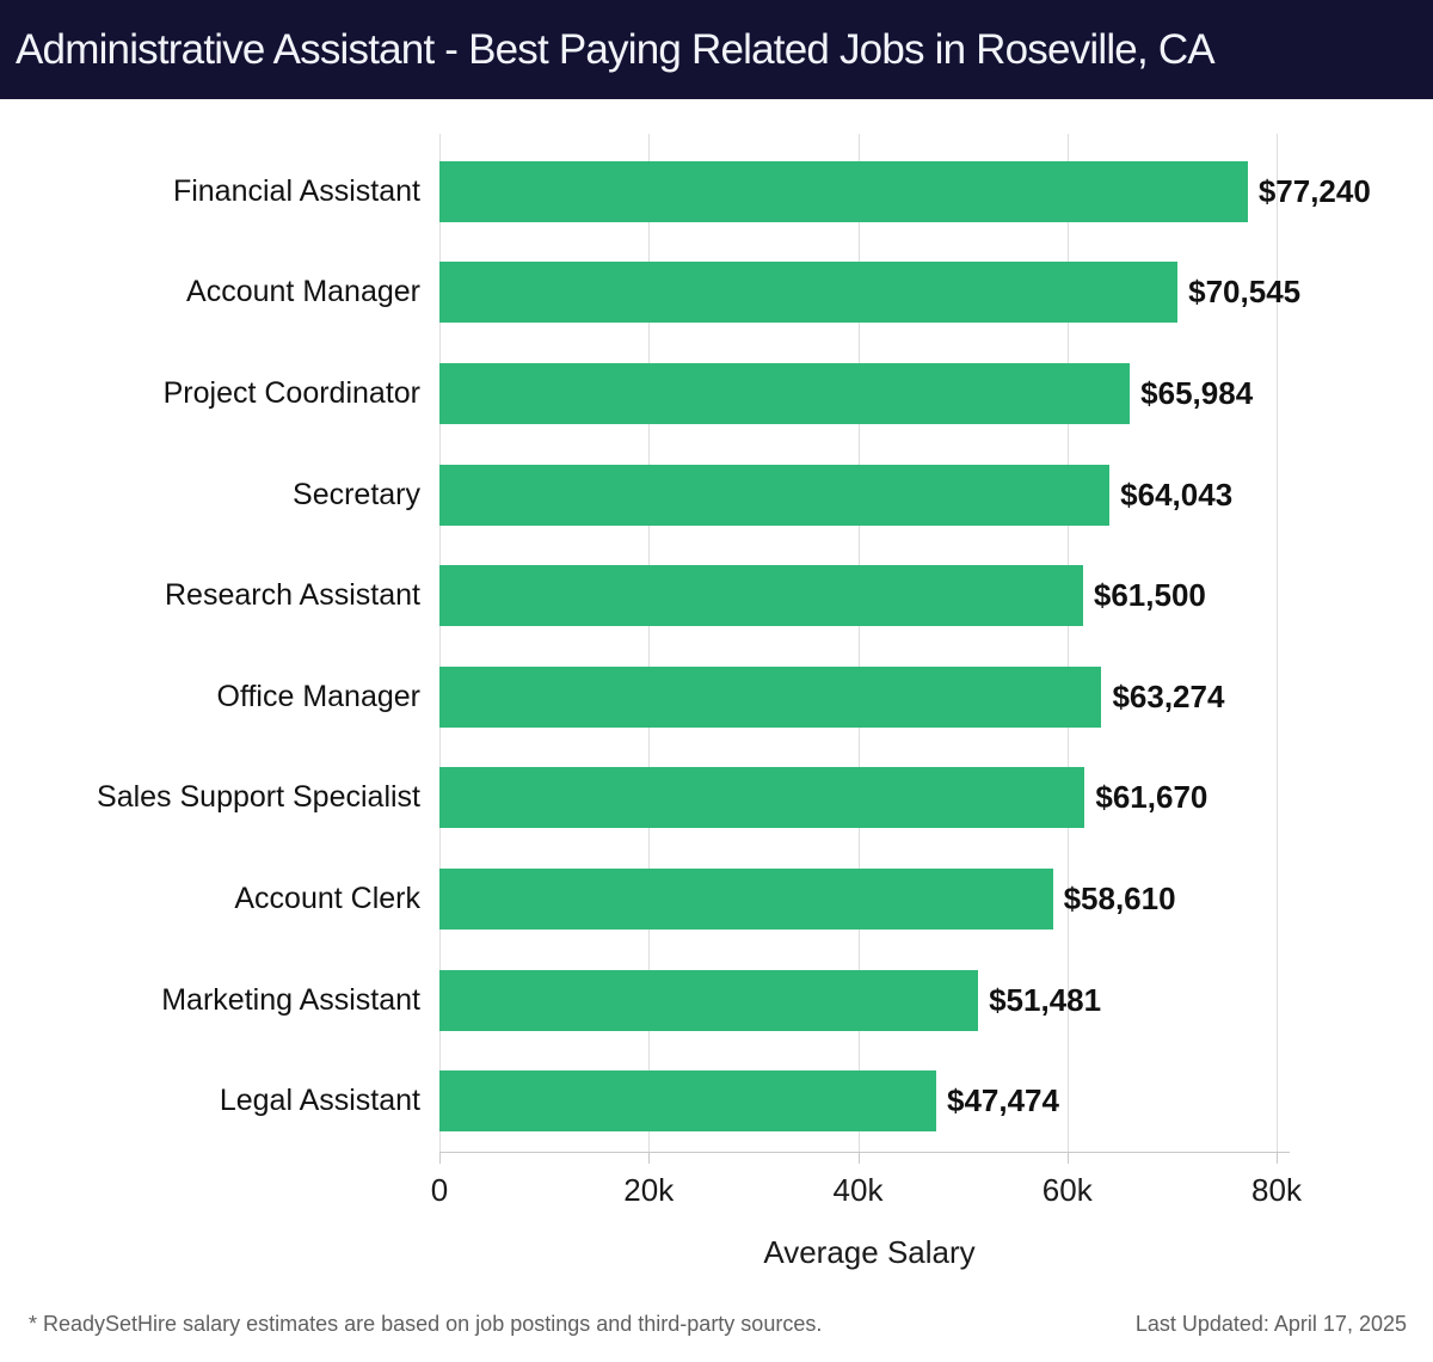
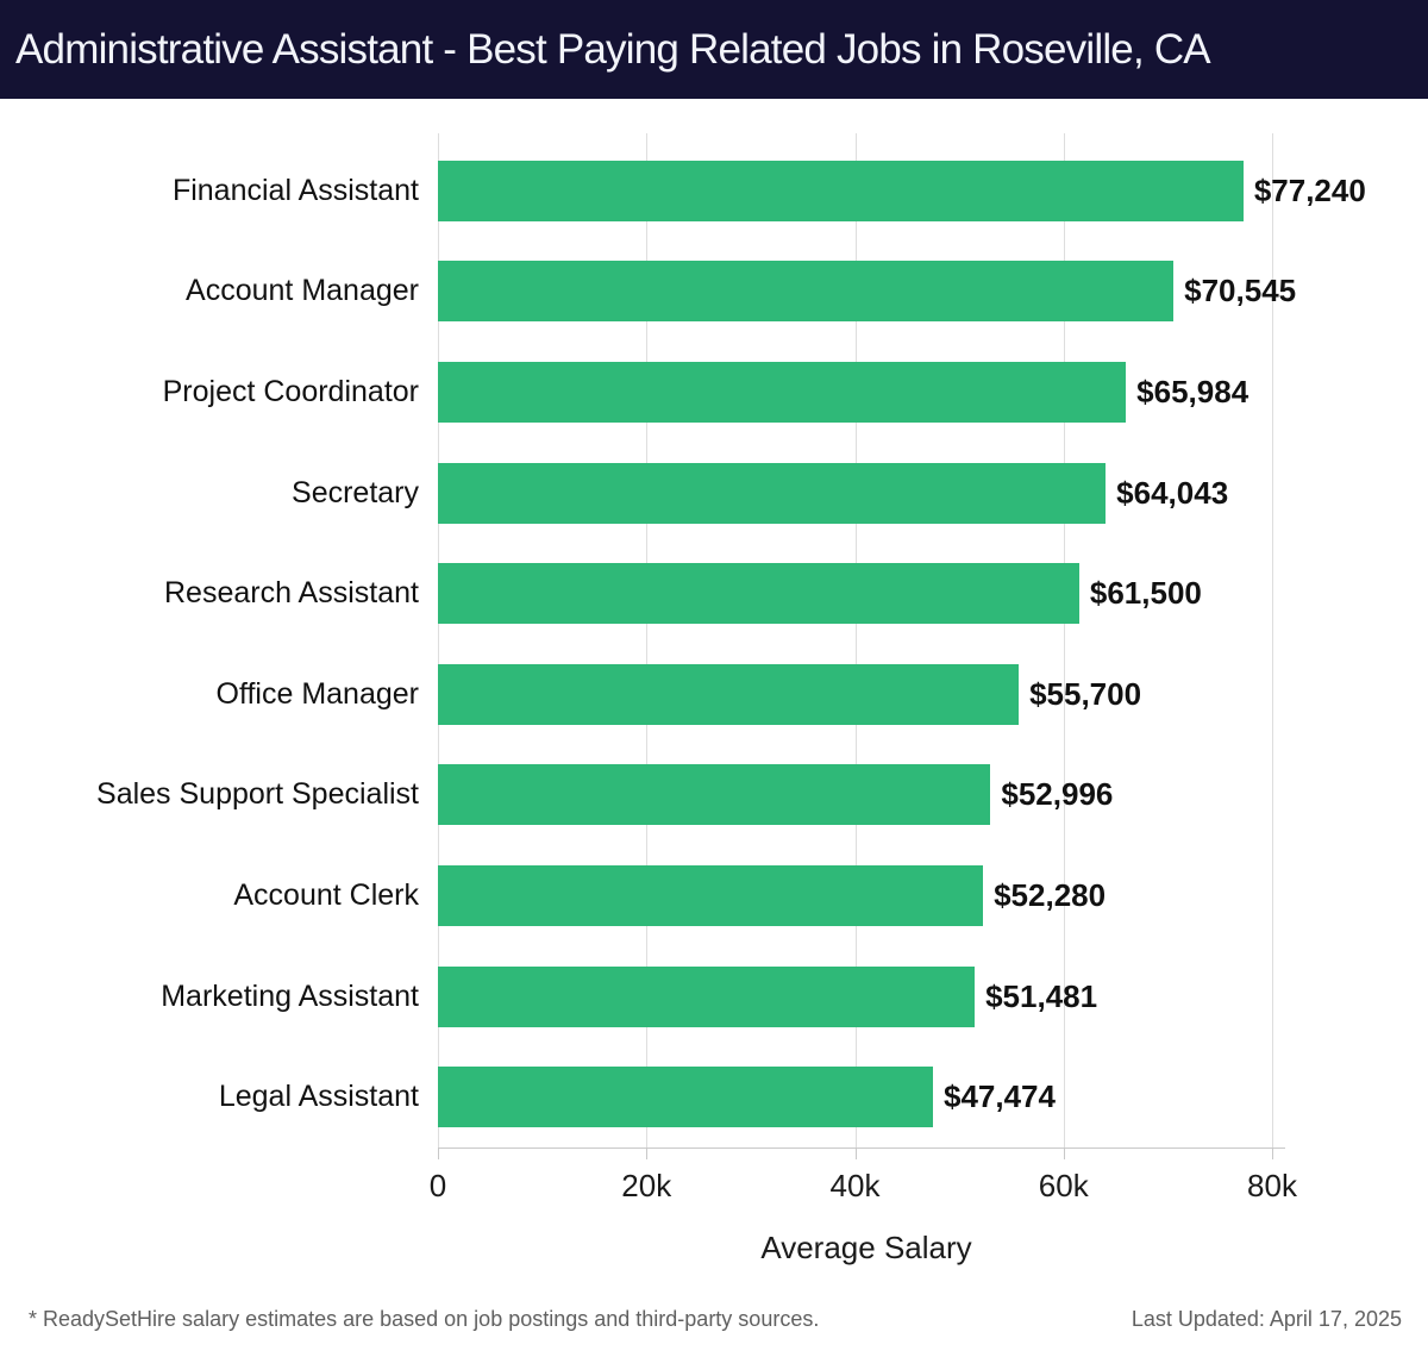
Office Manager: $63,274 -> $55,700
Sales Support Specialist: $61,670 -> $52,996
Account Clerk: $58,610 -> $52,280
